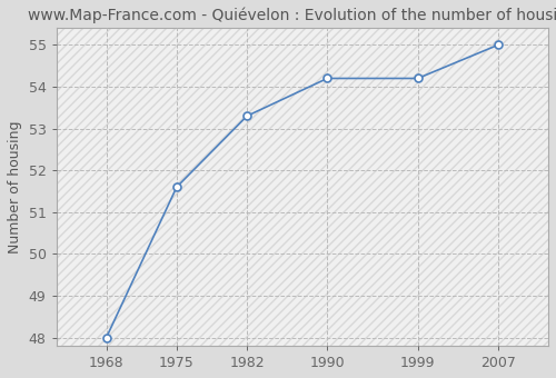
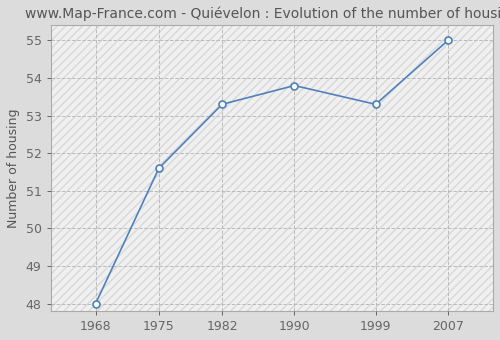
1990: 54.2 -> 53.8
1999: 54.2 -> 53.3
